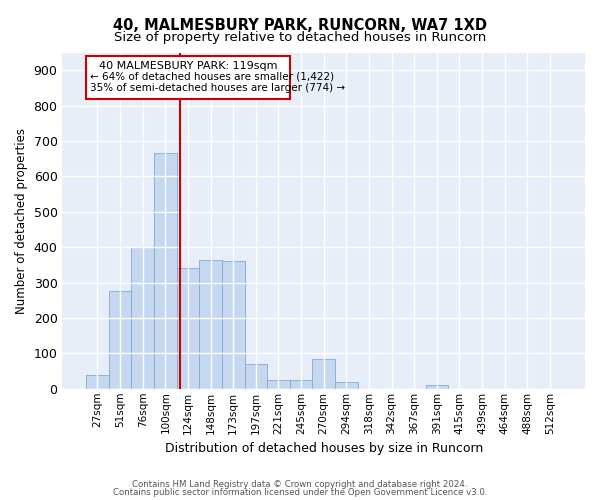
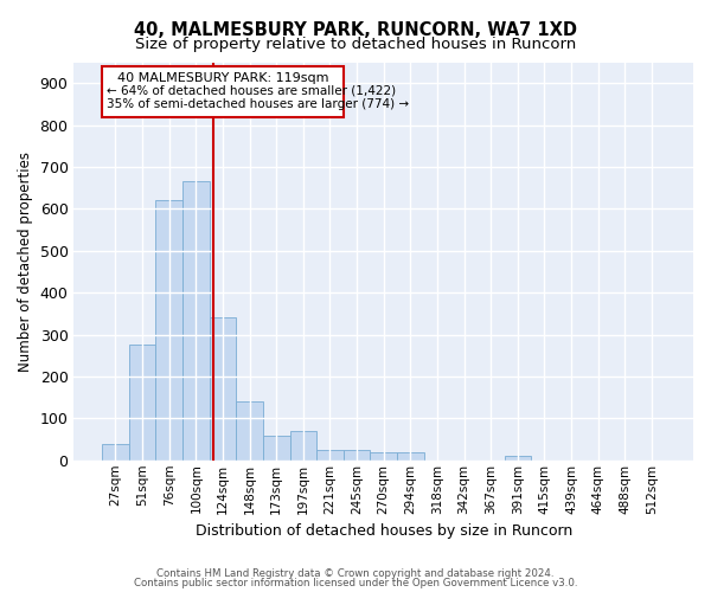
76sqm: 400 -> 620
148sqm: 365 -> 140
173sqm: 360 -> 60
270sqm: 85 -> 20
